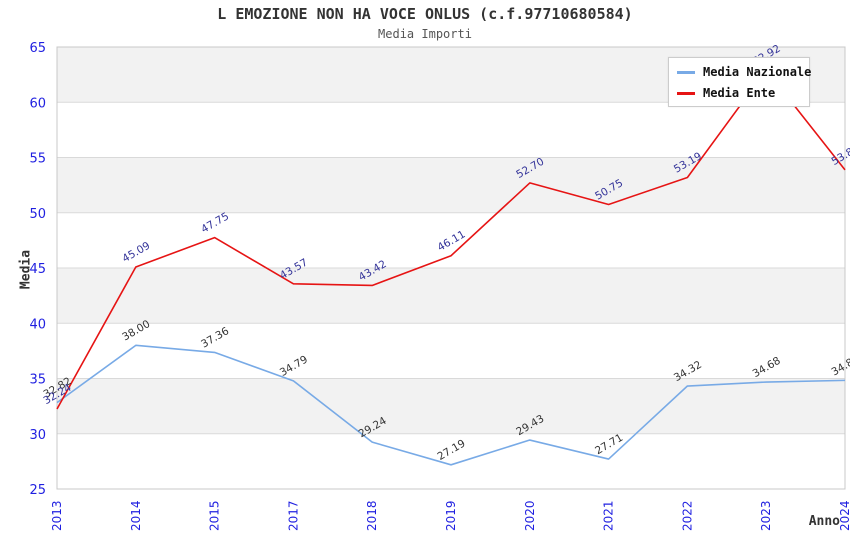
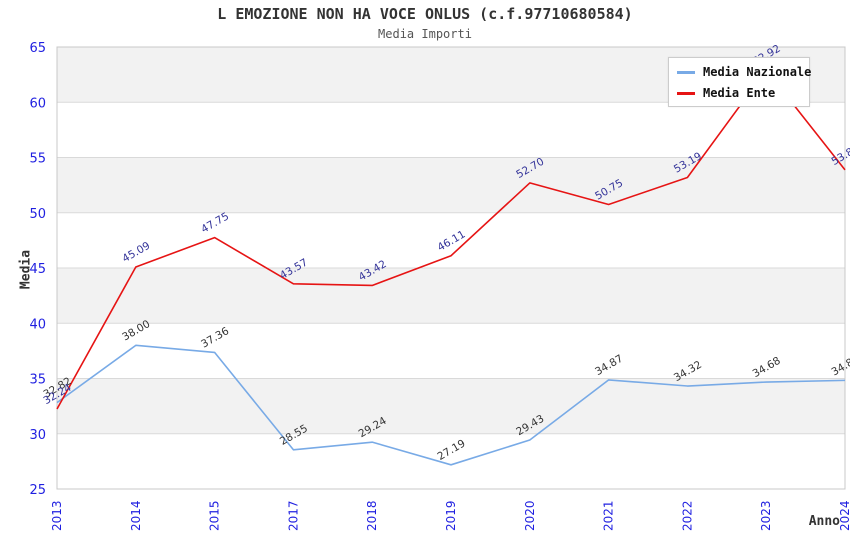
Media Nazionale/2017: 34.79 -> 28.55
Media Nazionale/2021: 27.71 -> 34.87
